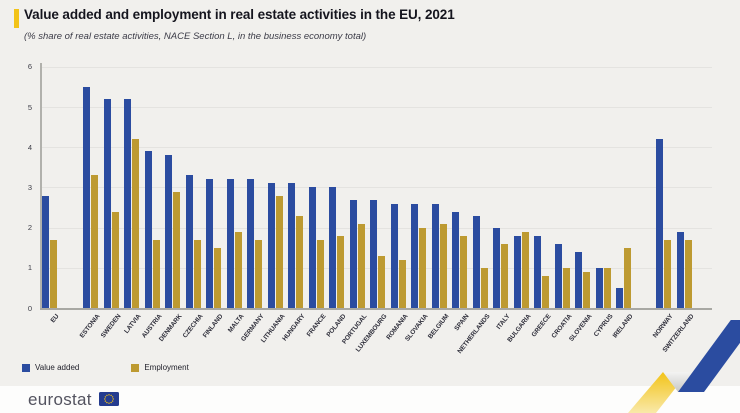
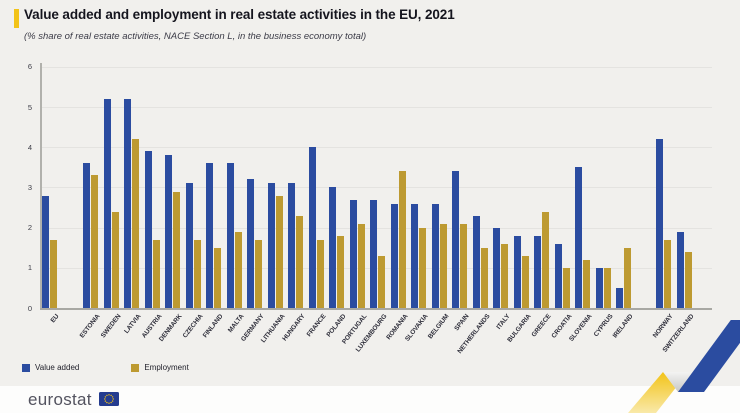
Value added/ESTONIA: 5.5 -> 3.6
Value added/CZECHIA: 3.3 -> 3.1
Value added/FINLAND: 3.2 -> 3.6
Value added/MALTA: 3.2 -> 3.6
Value added/FRANCE: 3.0 -> 4.0
Employment/ROMANIA: 1.2 -> 3.4
Value added/SPAIN: 2.4 -> 3.4
Employment/SPAIN: 1.8 -> 2.1
Employment/NETHERLANDS: 1.0 -> 1.5
Employment/BULGARIA: 1.9 -> 1.3
Employment/GREECE: 0.8 -> 2.4
Value added/SLOVENIA: 1.4 -> 3.5
Employment/SLOVENIA: 0.9 -> 1.2
Employment/SWITZERLAND: 1.7 -> 1.4
